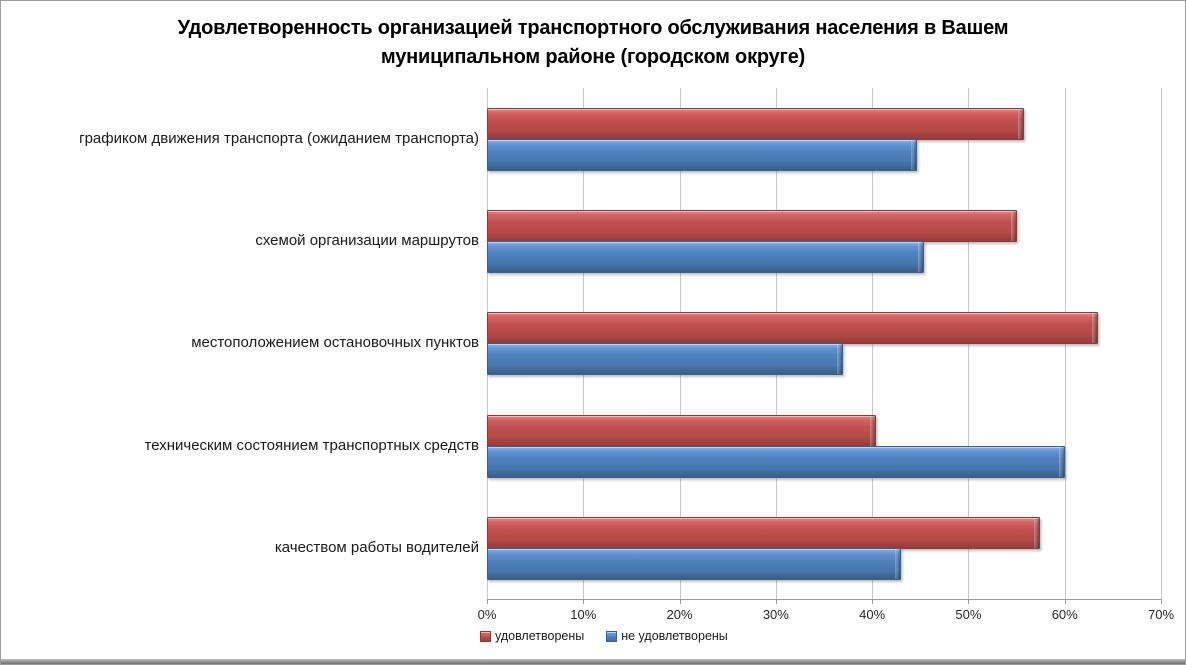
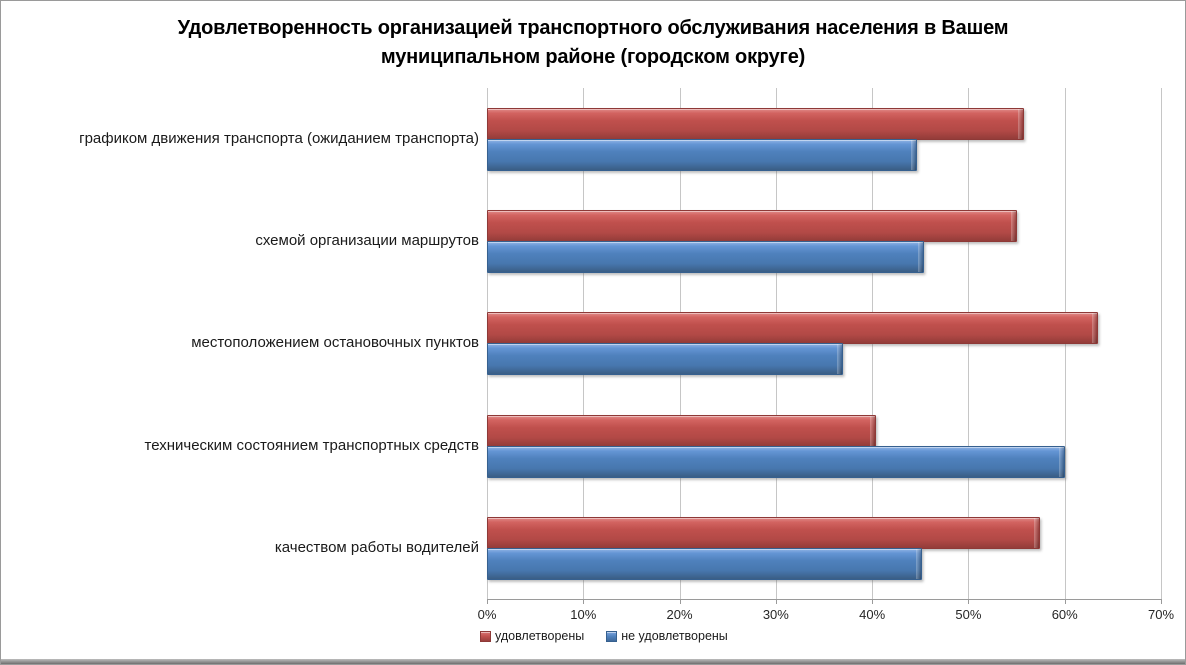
не удовлетворены/качеством работы водителей: 43% -> 45%
